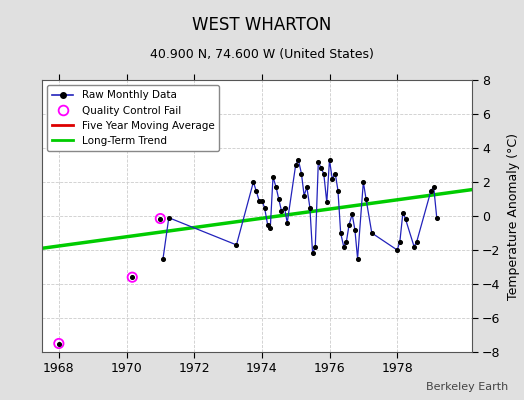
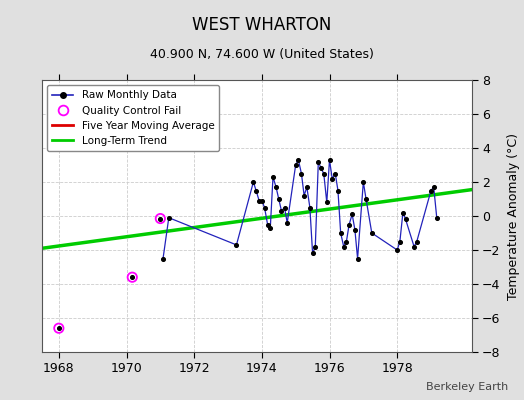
Quality Control Fail/1968: -7.5 -> -6.6
